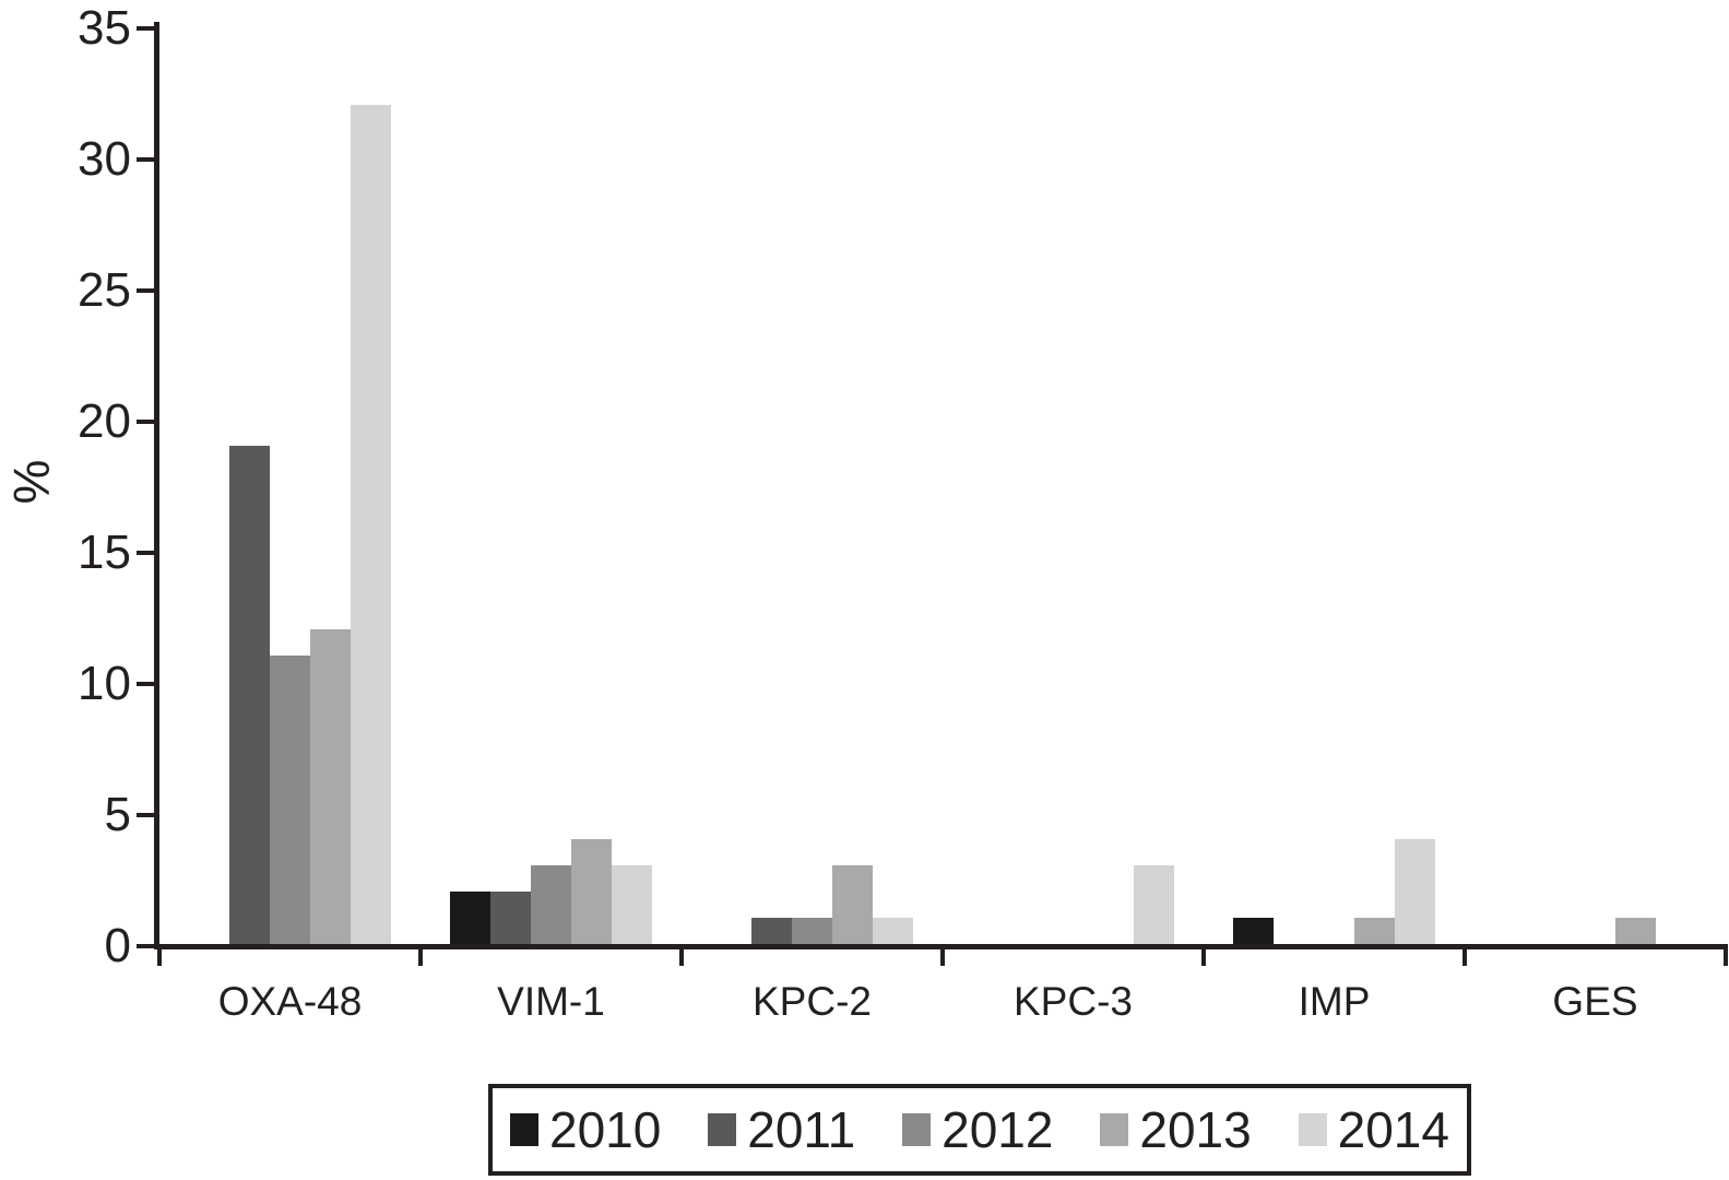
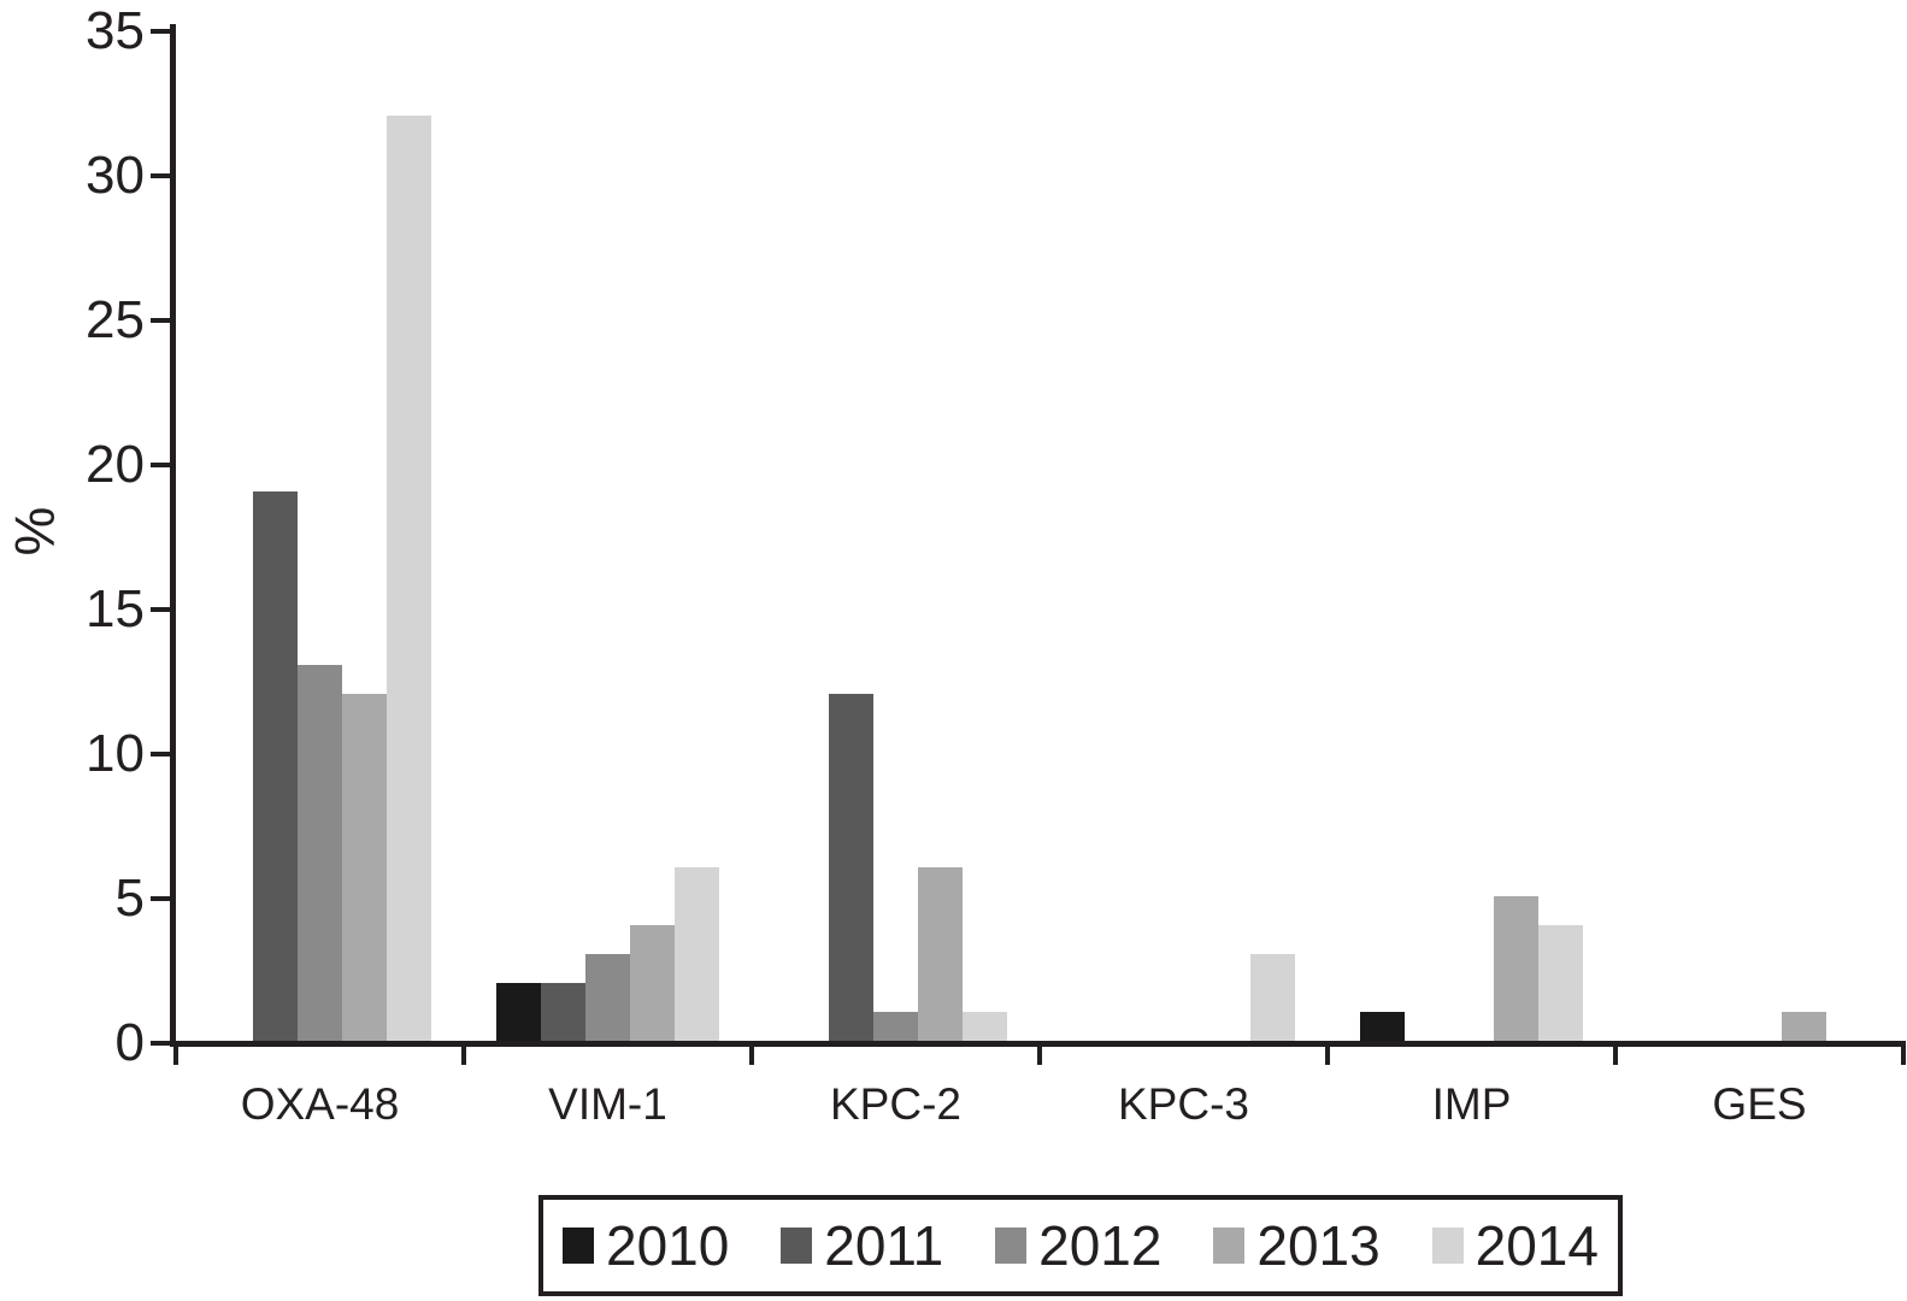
2012/OXA-48: 11 -> 13
2014/VIM-1: 3 -> 6
2011/KPC-2: 1 -> 12
2013/KPC-2: 3 -> 6
2013/IMP: 1 -> 5
